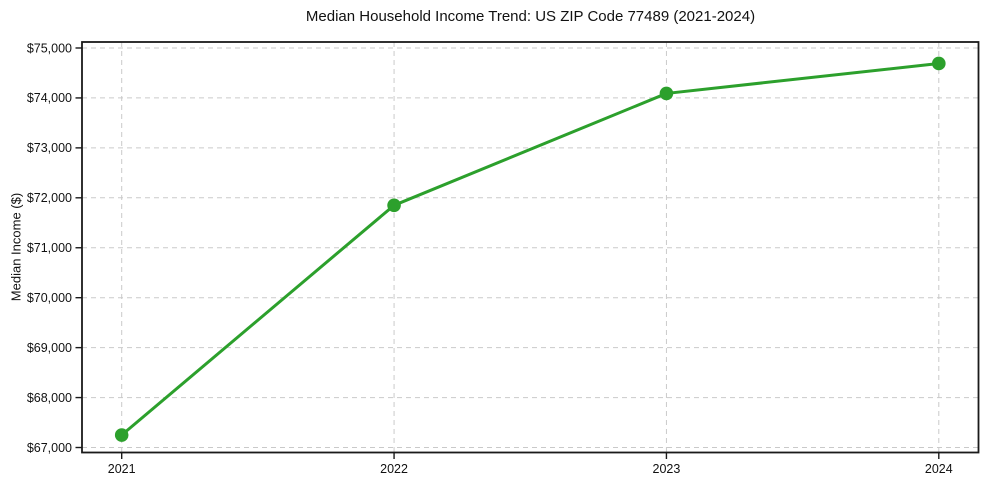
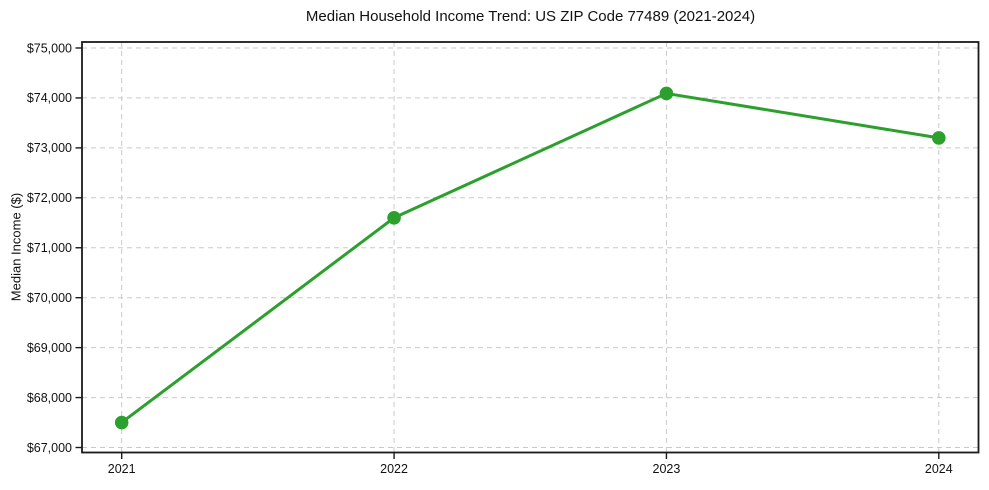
2021: $67200 -> $67500
2022: $71800 -> $71600
2024: $74700 -> $73200
